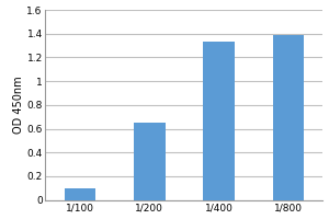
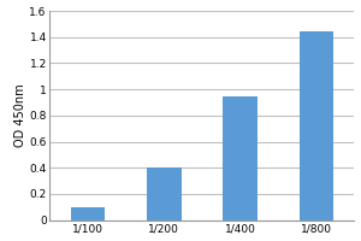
1/200: 0.65 -> 0.40
1/400: 1.33 -> 0.95
1/800: 1.39 -> 1.44
